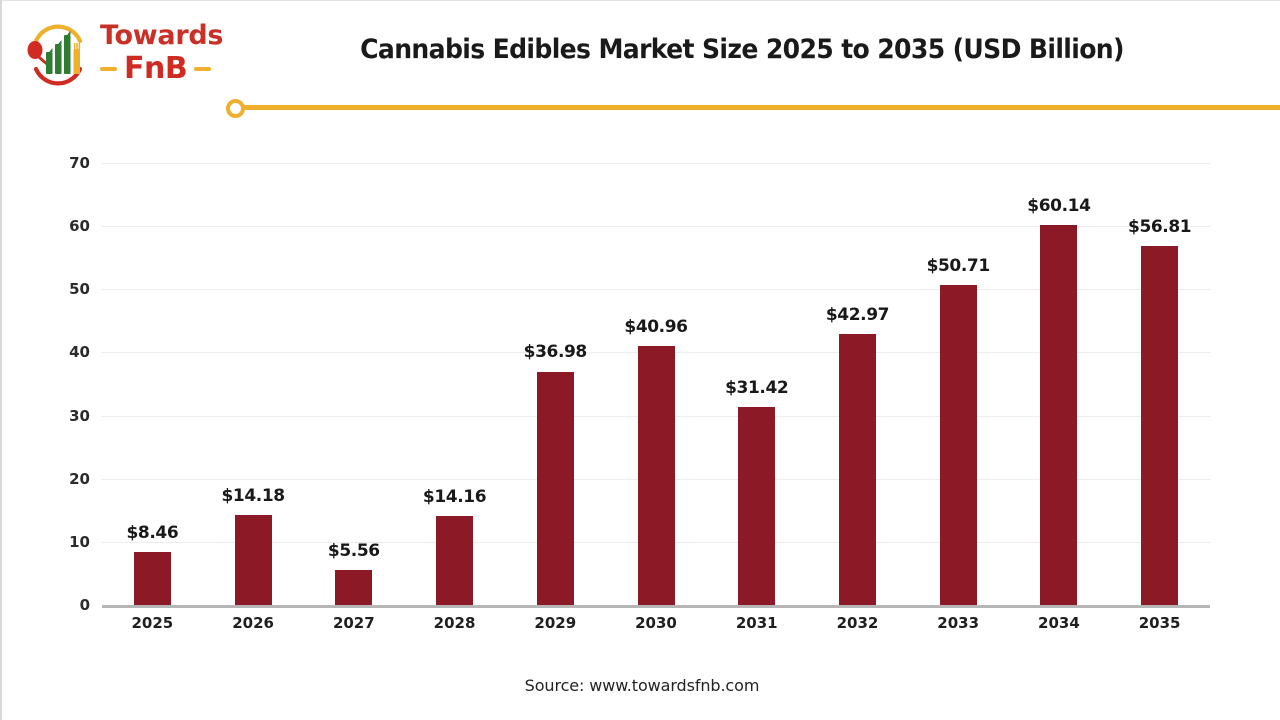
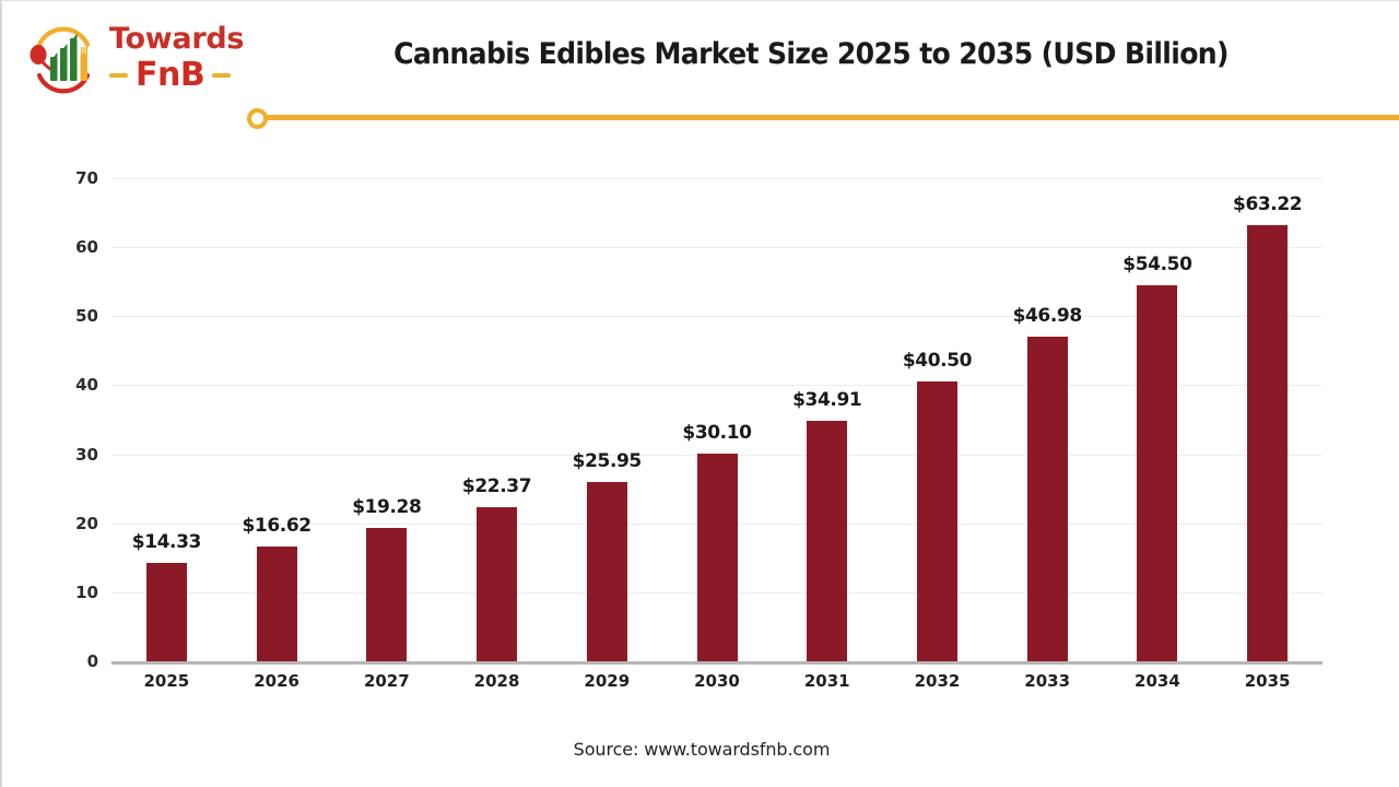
2025: $8.46 -> $14.33
2026: $14.18 -> $16.62
2027: $5.56 -> $19.28
2028: $14.16 -> $22.37
2029: $36.98 -> $25.95
2030: $40.96 -> $30.10
2031: $31.42 -> $34.91
2032: $42.97 -> $40.50
2033: $50.71 -> $46.98
2034: $60.14 -> $54.50
2035: $56.81 -> $63.22
